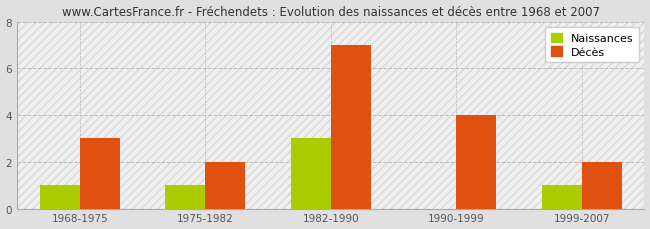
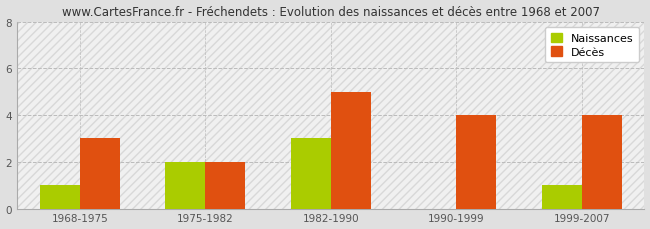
Naissances/1975-1982: 1 -> 2
Décès/1982-1990: 7 -> 5
Décès/1999-2007: 2 -> 4
